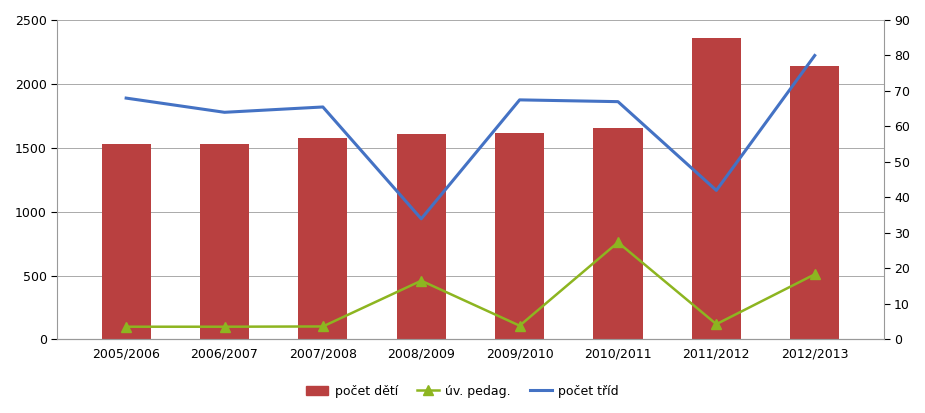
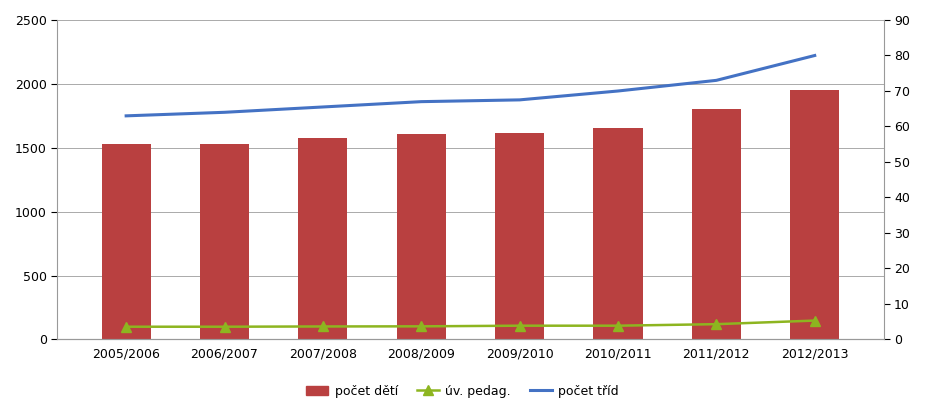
počet tříd/2005/2006: 68.0 -> 63.0
úv. pedag./2008/2009: 460 -> 100
počet tříd/2008/2009: 34.0 -> 67.0
úv. pedag./2010/2011: 760 -> 110
počet tříd/2010/2011: 67.0 -> 70.0
počet dětí/2011/2012: 2360 -> 1800
počet tříd/2011/2012: 42.0 -> 73.0
počet dětí/2012/2013: 2140 -> 1960
úv. pedag./2012/2013: 510 -> 150
